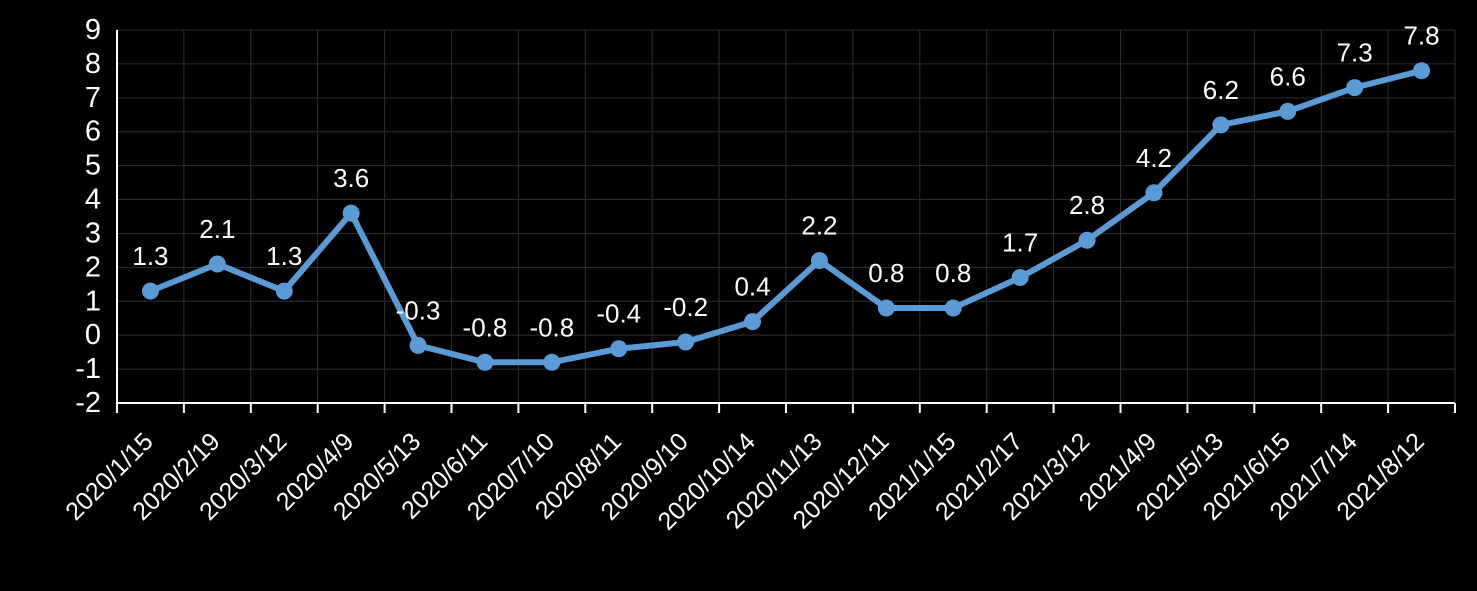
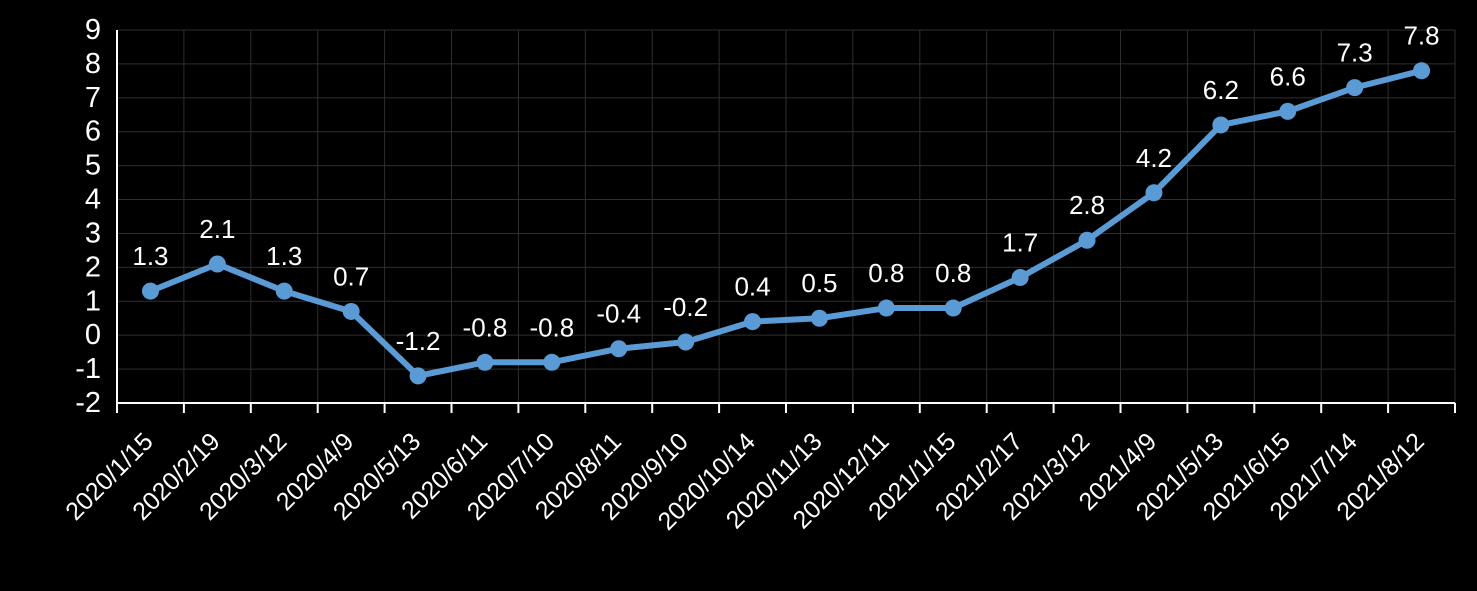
2020/4/9: 3.6 -> 0.7
2020/5/13: -0.3 -> -1.2
2020/11/13: 2.2 -> 0.5
